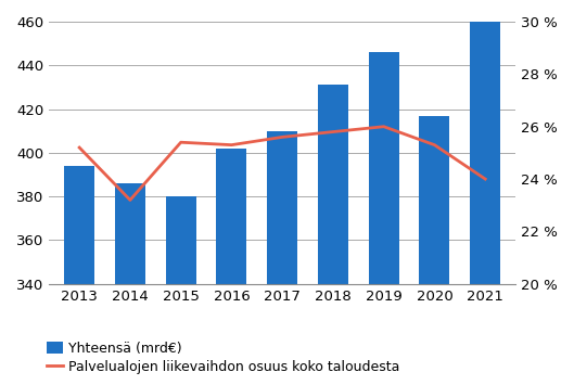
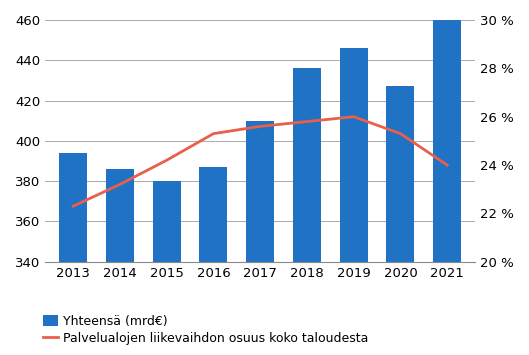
Palvelualojen liikevaihdon osuus koko taloudesta/2013: 25.2 % -> 22.3 %
Palvelualojen liikevaihdon osuus koko taloudesta/2015: 25.4 % -> 24.2 %
Yhteensä (mrd€)/2016: 402 -> 387
Yhteensä (mrd€)/2018: 431 -> 436
Yhteensä (mrd€)/2020: 417 -> 427
